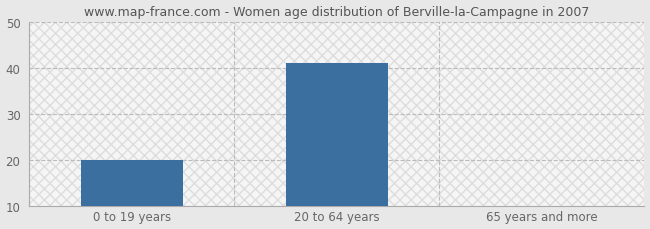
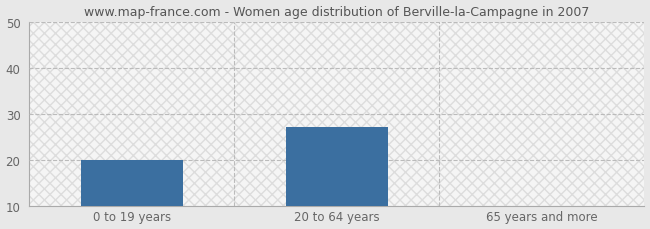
20 to 64 years: 41 -> 27
